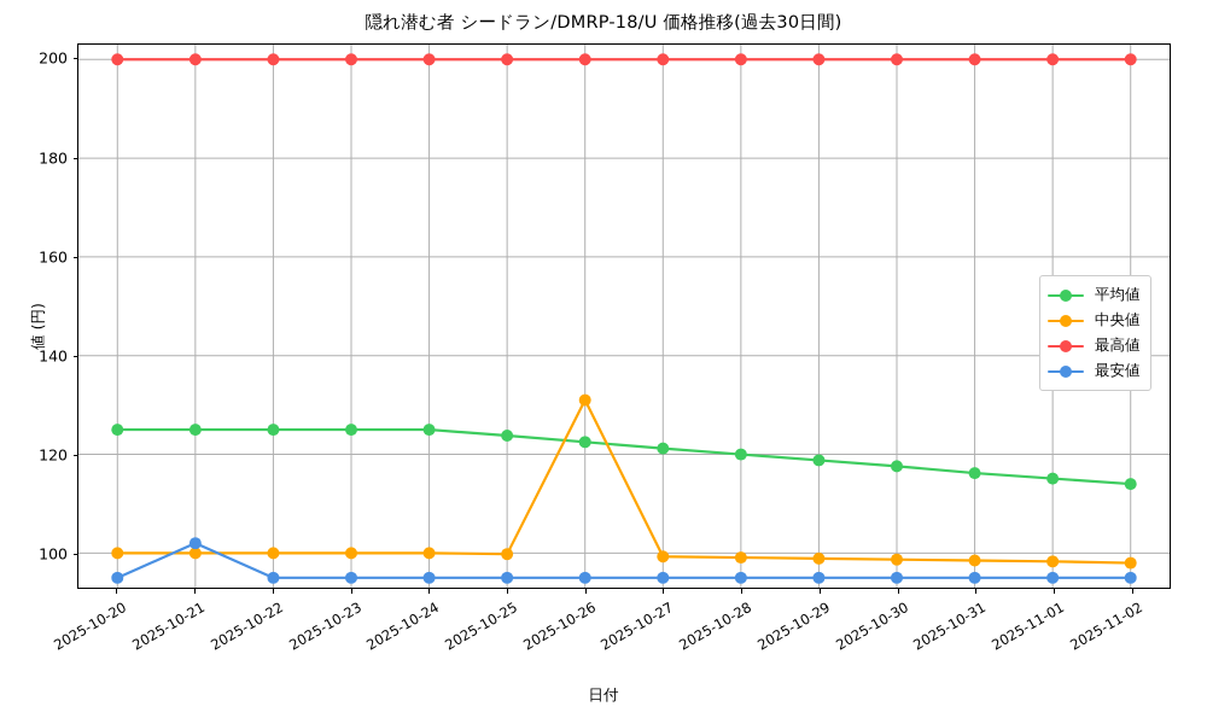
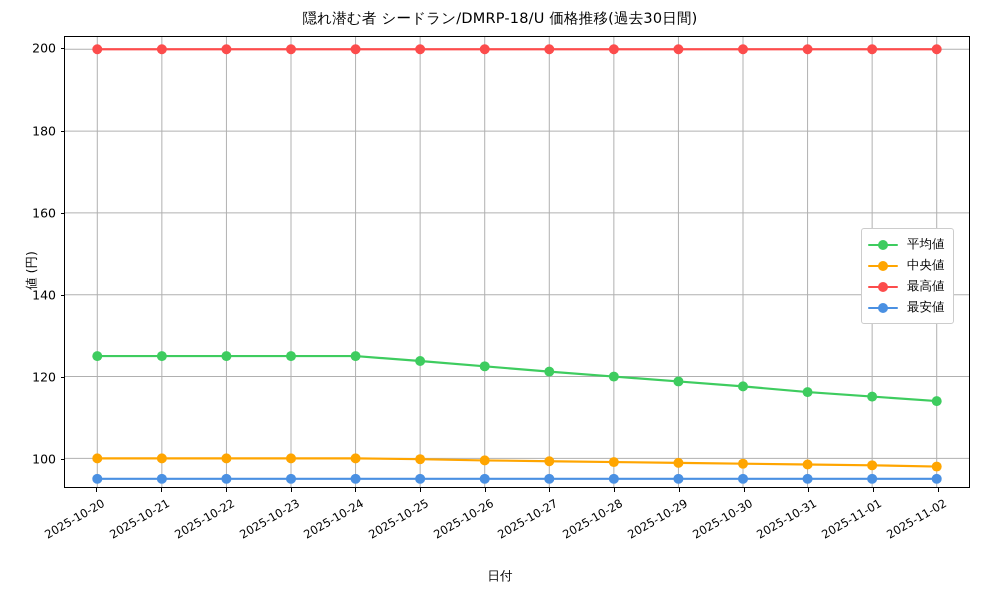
最安値/2025-10-21: 102 -> 95
中央値/2025-10-26: 131 -> 100
